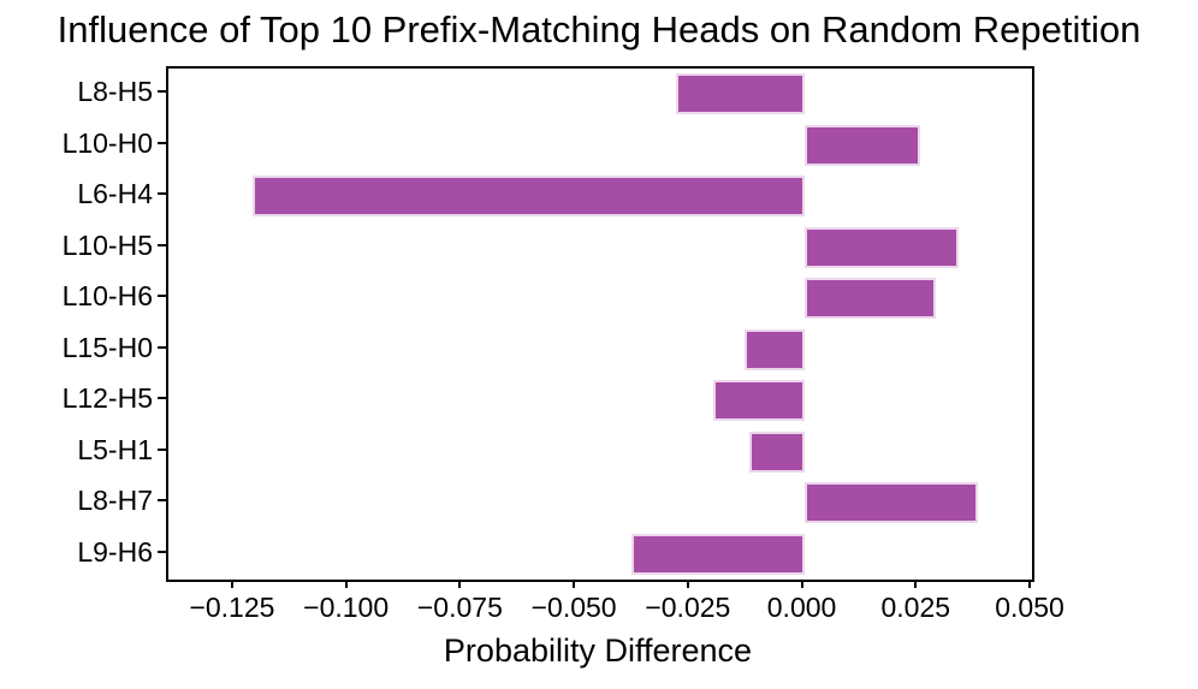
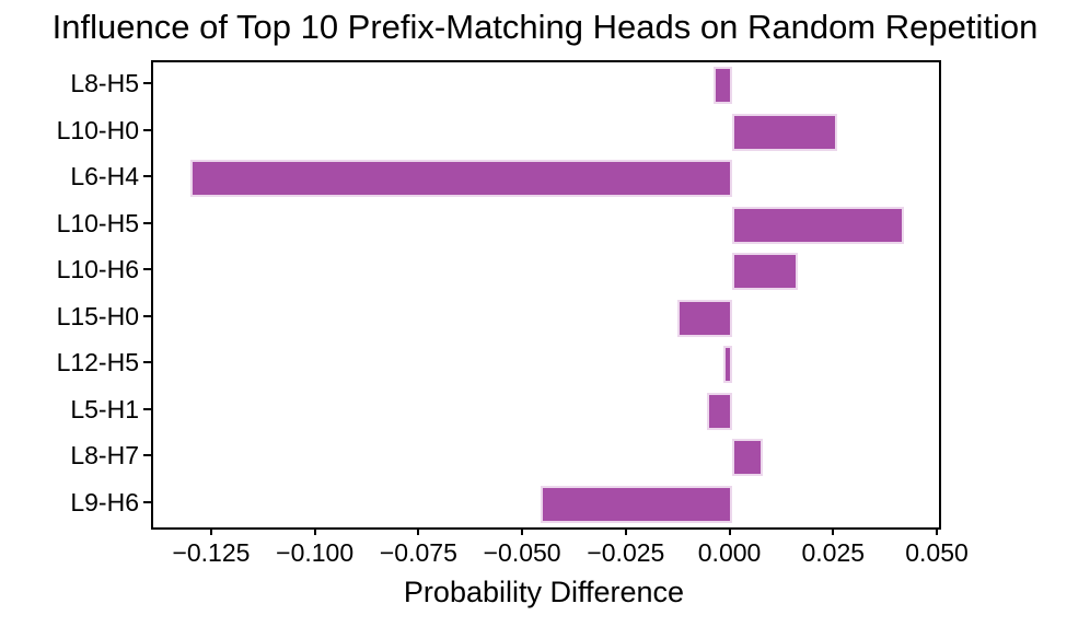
L8-H5: -0.028 -> -0.004
L6-H4: -0.121 -> -0.131
L10-H5: 0.034 -> 0.042
L10-H6: 0.029 -> 0.016
L12-H5: -0.020 -> -0.002
L5-H1: -0.012 -> -0.006
L8-H7: 0.038 -> 0.007
L9-H6: -0.038 -> -0.046
